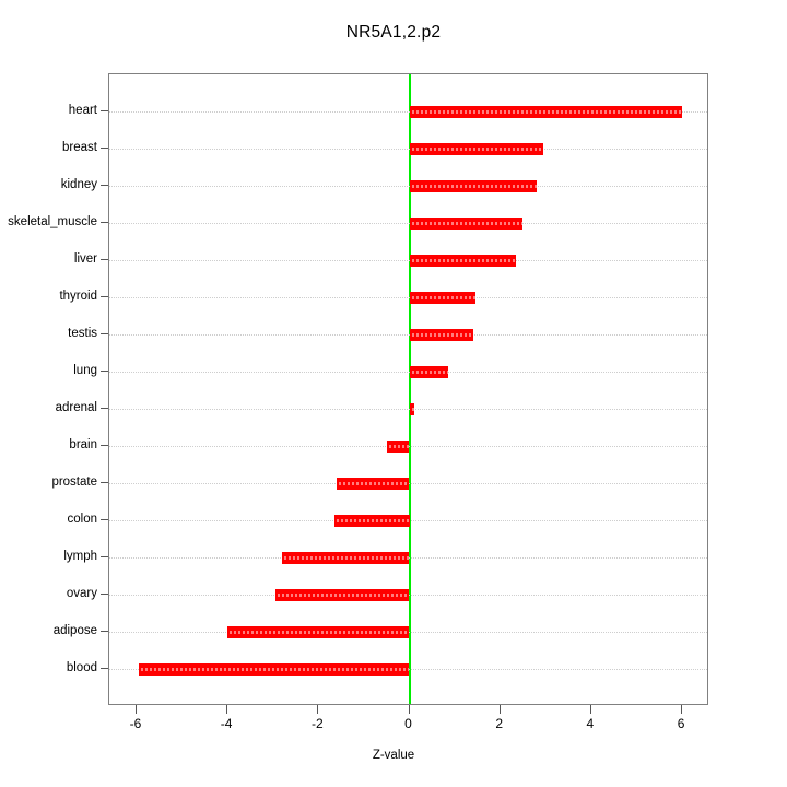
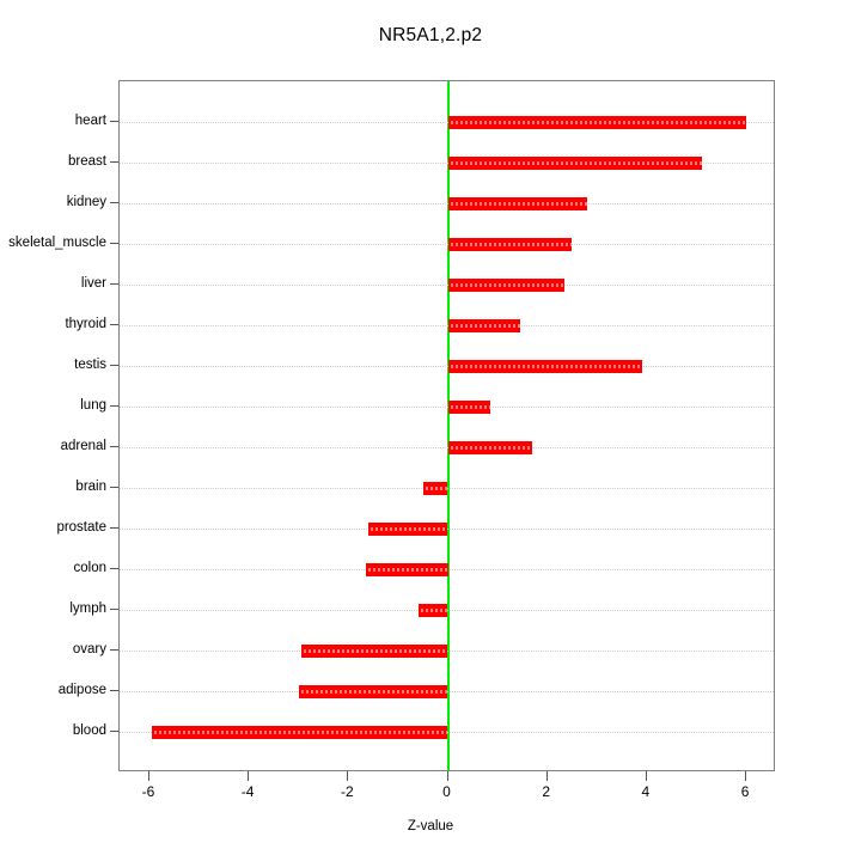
breast: 3.0 -> 5.1
testis: 1.4 -> 3.9
adrenal: 0.1 -> 1.7
lymph: -2.8 -> -0.6
adipose: -4.0 -> -3.0
